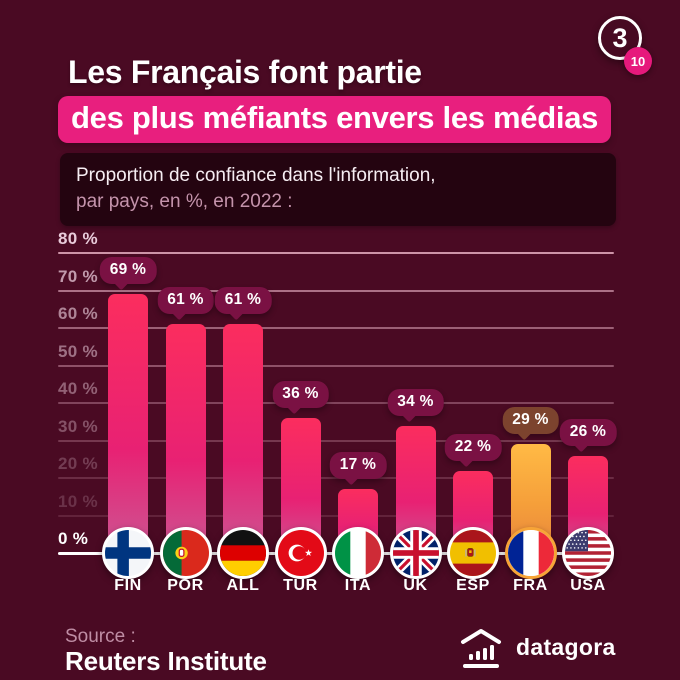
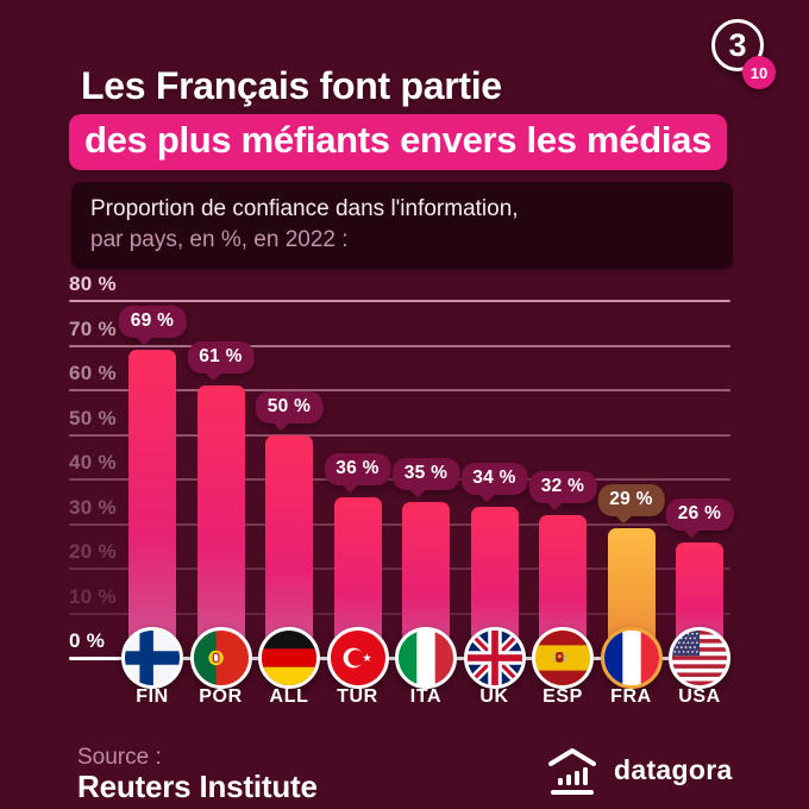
ALL: 61 -> 50
ITA: 17 -> 35
ESP: 22 -> 32
